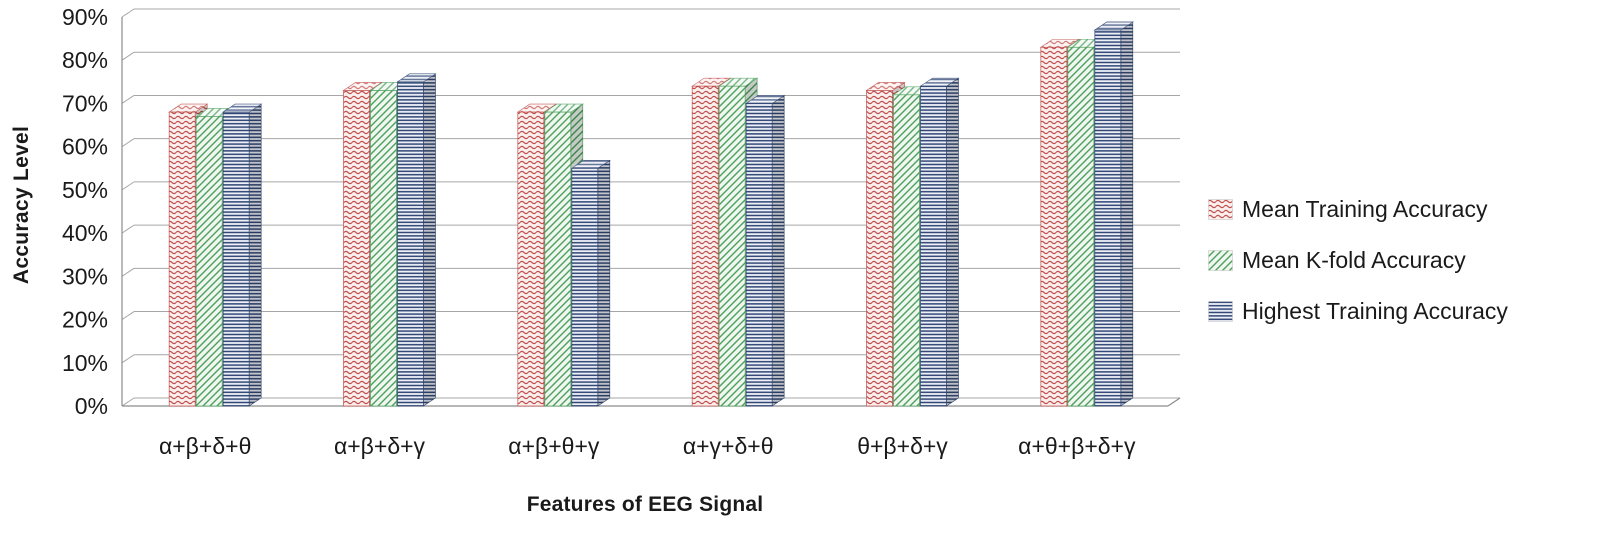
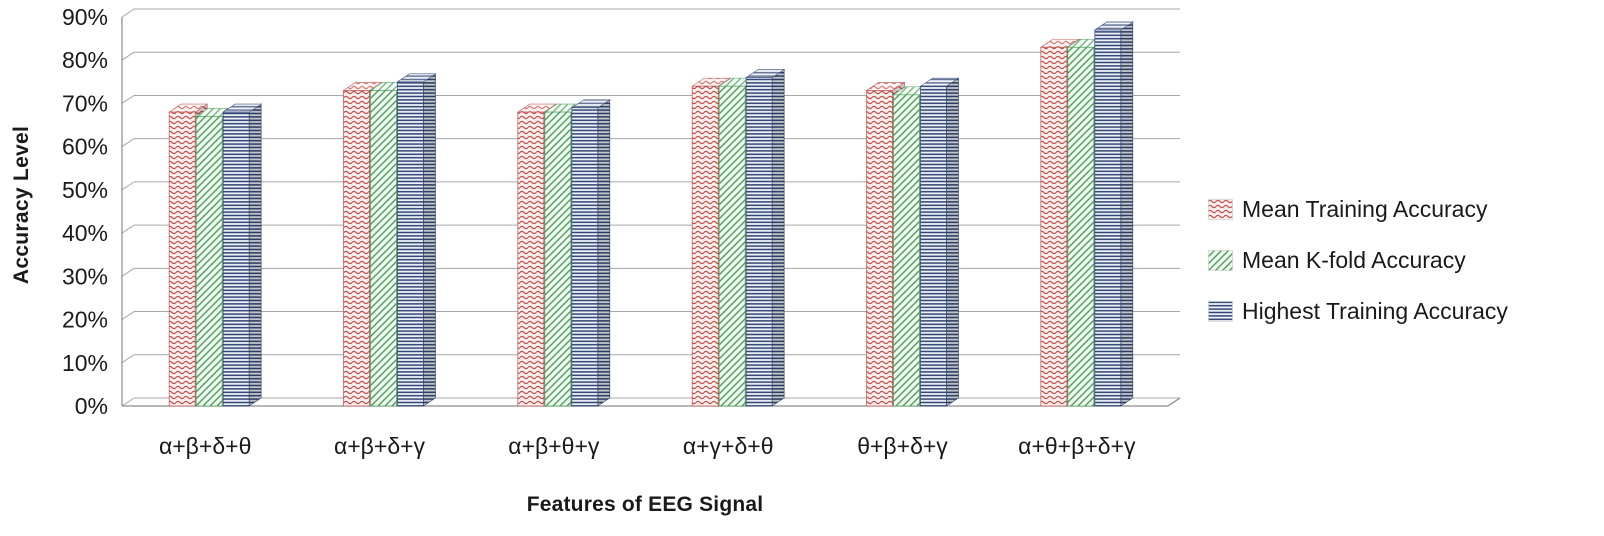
Highest Training Accuracy/α+β+θ+γ: 55% -> 69%
Highest Training Accuracy/α+γ+δ+θ: 70% -> 76%
